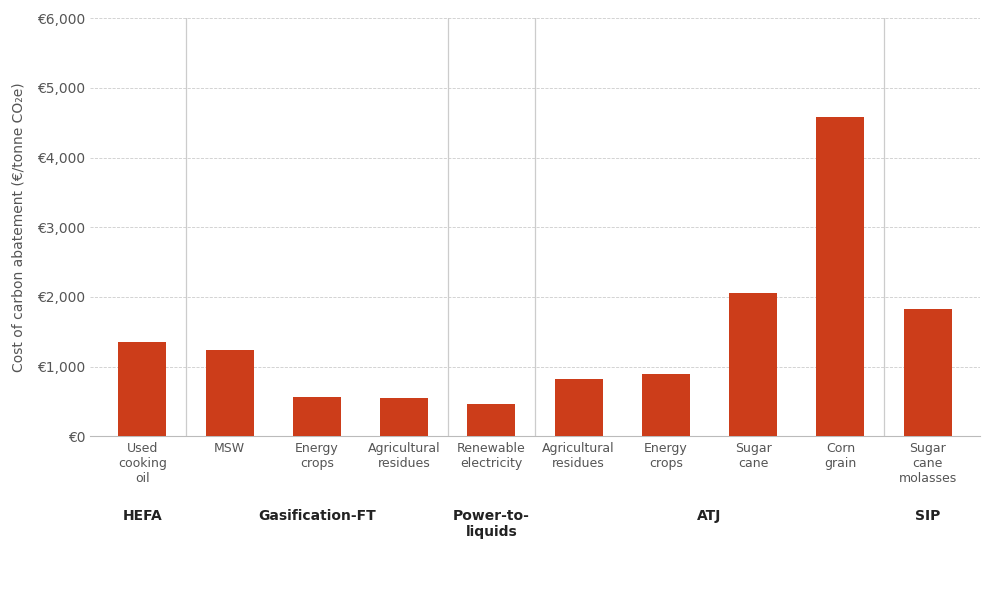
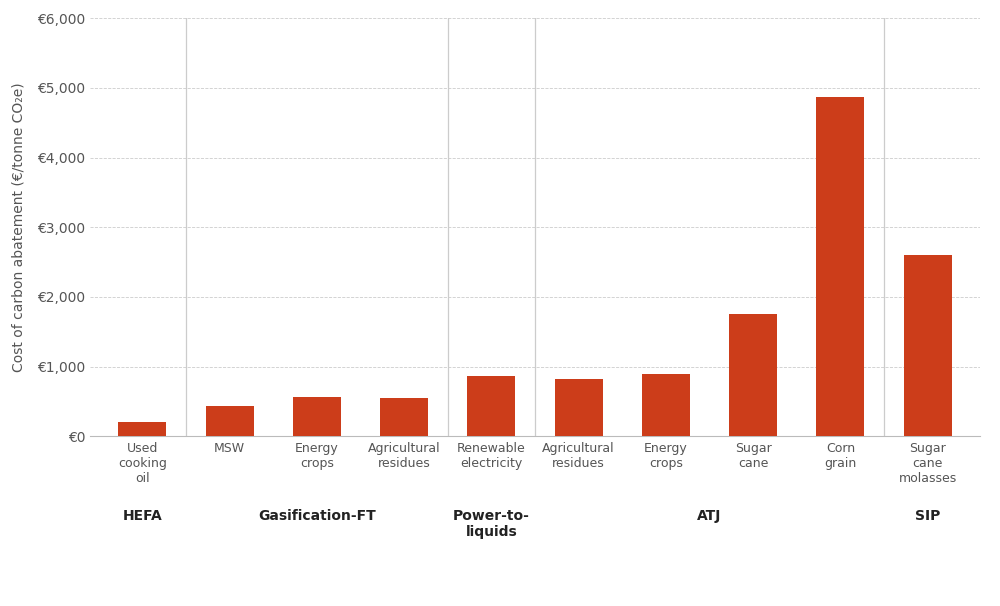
Used cooking oil: €1,360 -> €200
MSW: €1,240 -> €430
Renewable electricity: €460 -> €870
Sugar cane: €2,060 -> €1,760
Corn grain: €4,580 -> €4,870
Sugar cane molasses: €1,820 -> €2,600
